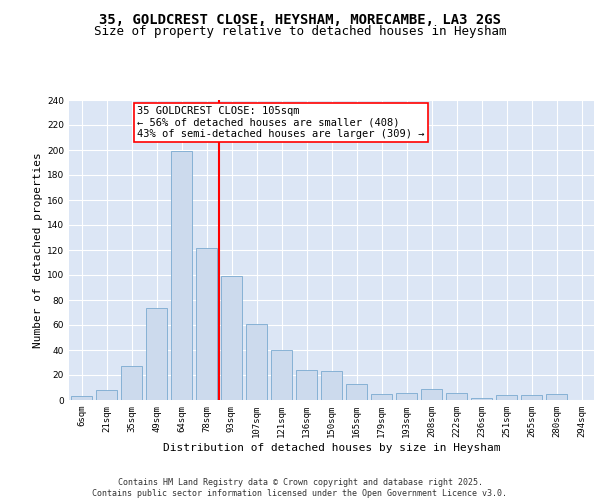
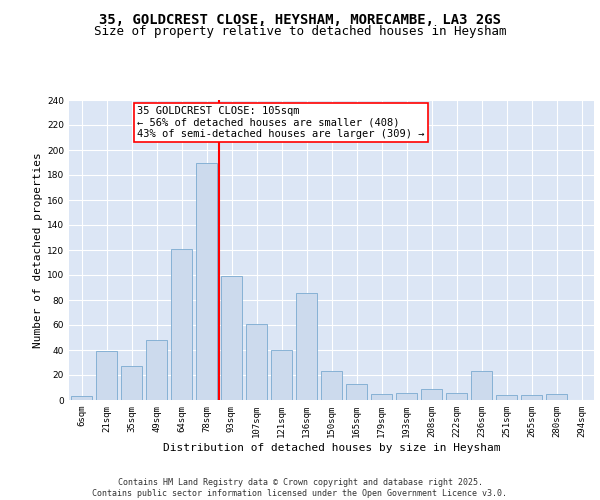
21sqm: 8 -> 39
49sqm: 74 -> 48
64sqm: 199 -> 121
78sqm: 122 -> 190
136sqm: 24 -> 86
236sqm: 2 -> 23
